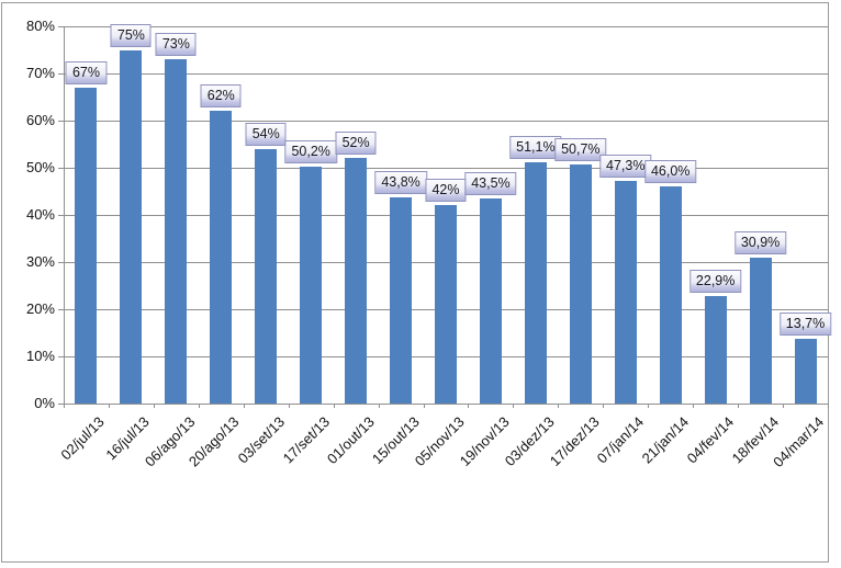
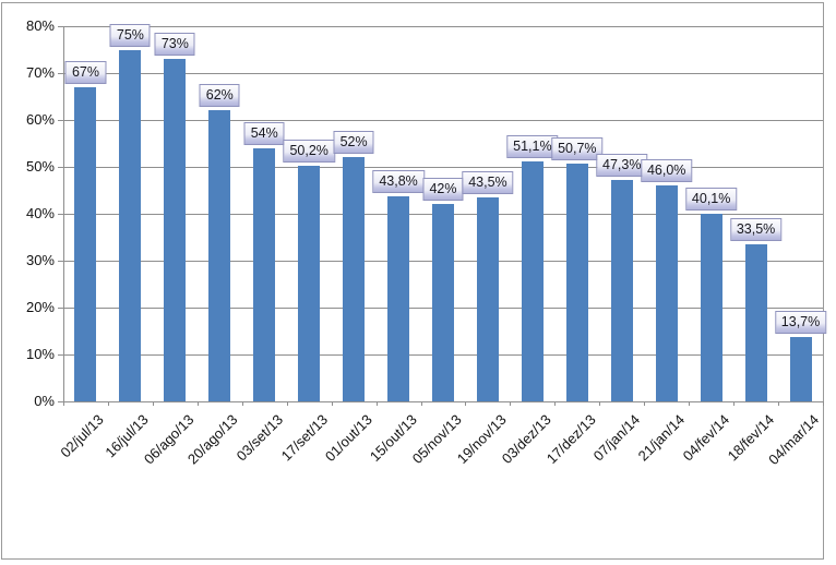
04/fev/14: 22,9% -> 40,1%
18/fev/14: 30,9% -> 33,5%
